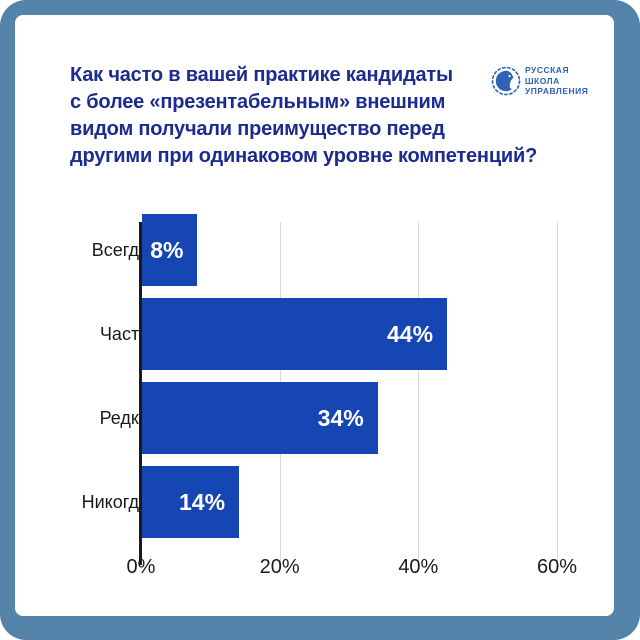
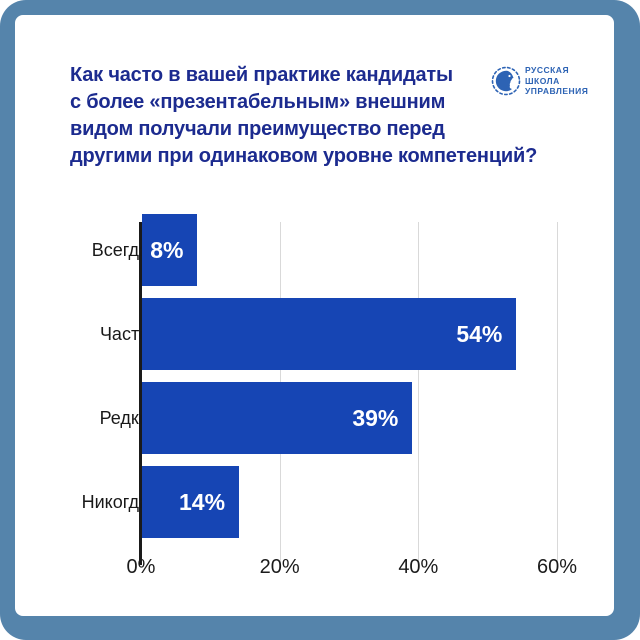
Часто: 44% -> 54%
Редко: 34% -> 39%
